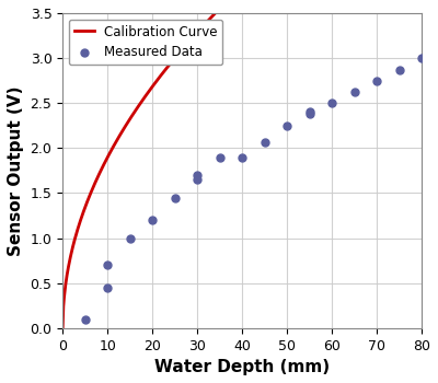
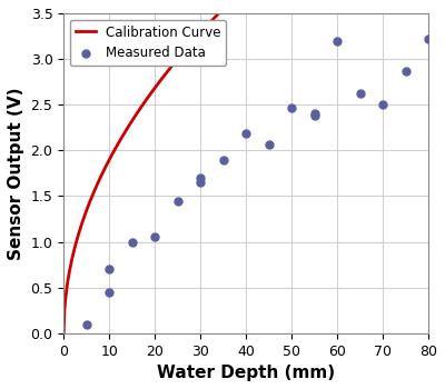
Measured Data/20: 1.20 -> 1.06
Measured Data/40: 1.90 -> 2.18
Measured Data/50: 2.25 -> 2.46
Measured Data/60: 2.50 -> 3.20
Measured Data/70: 2.75 -> 2.50
Measured Data/80: 3.00 -> 3.22
